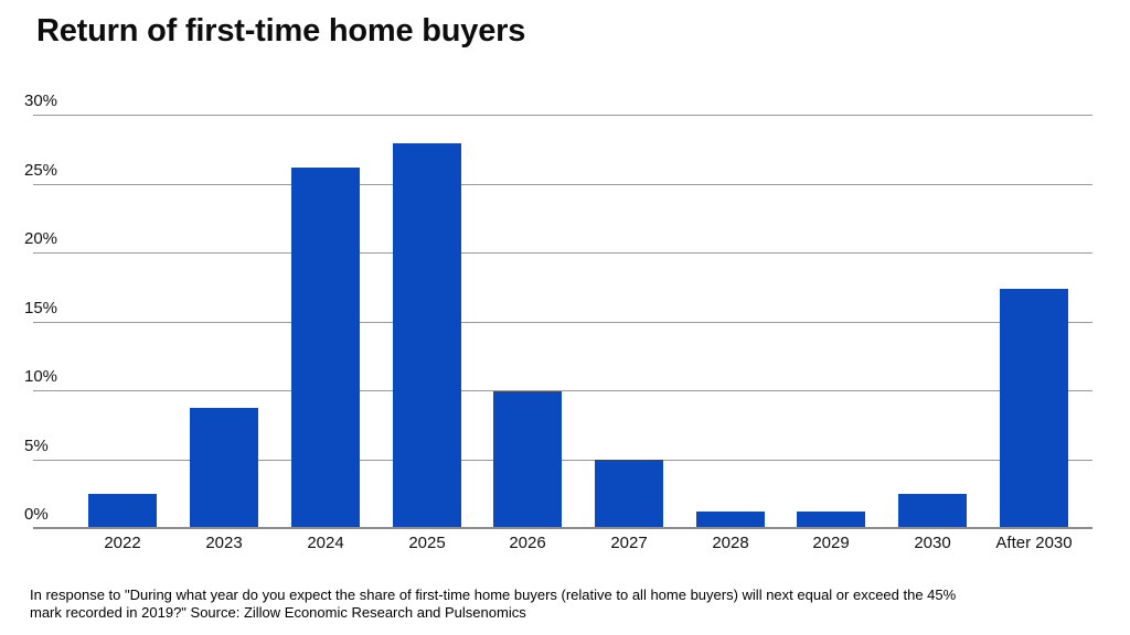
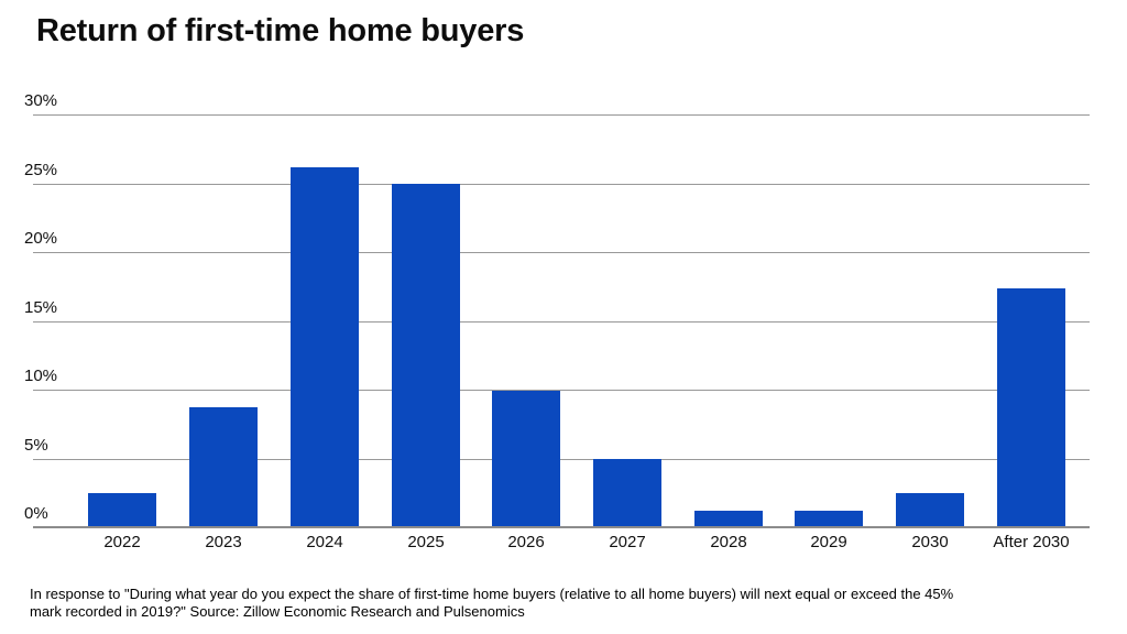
2025: 27.9% -> 25.0%
